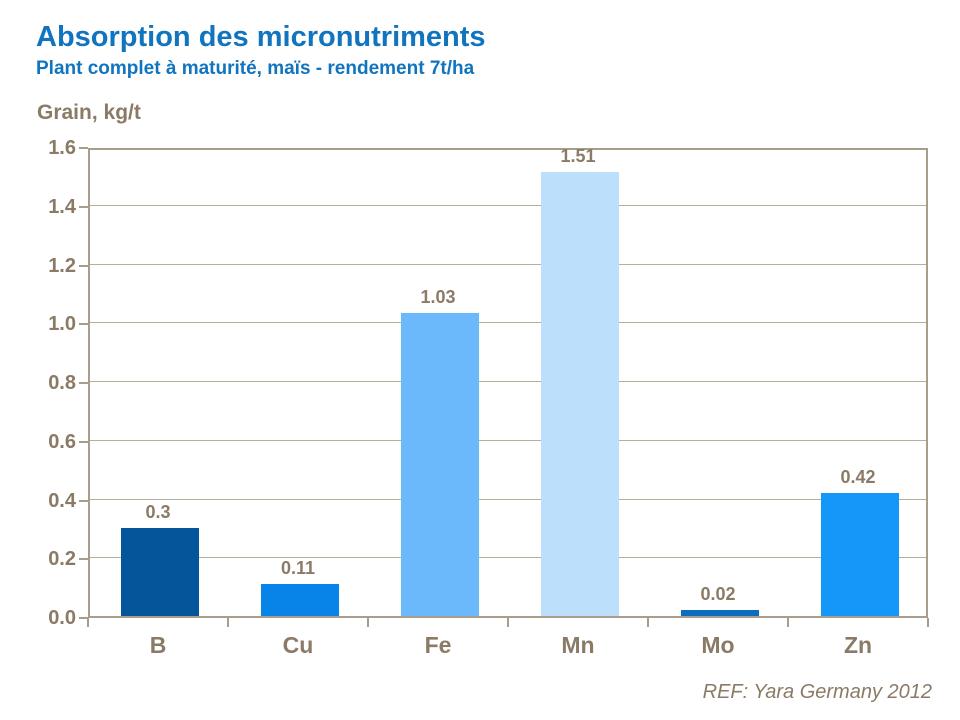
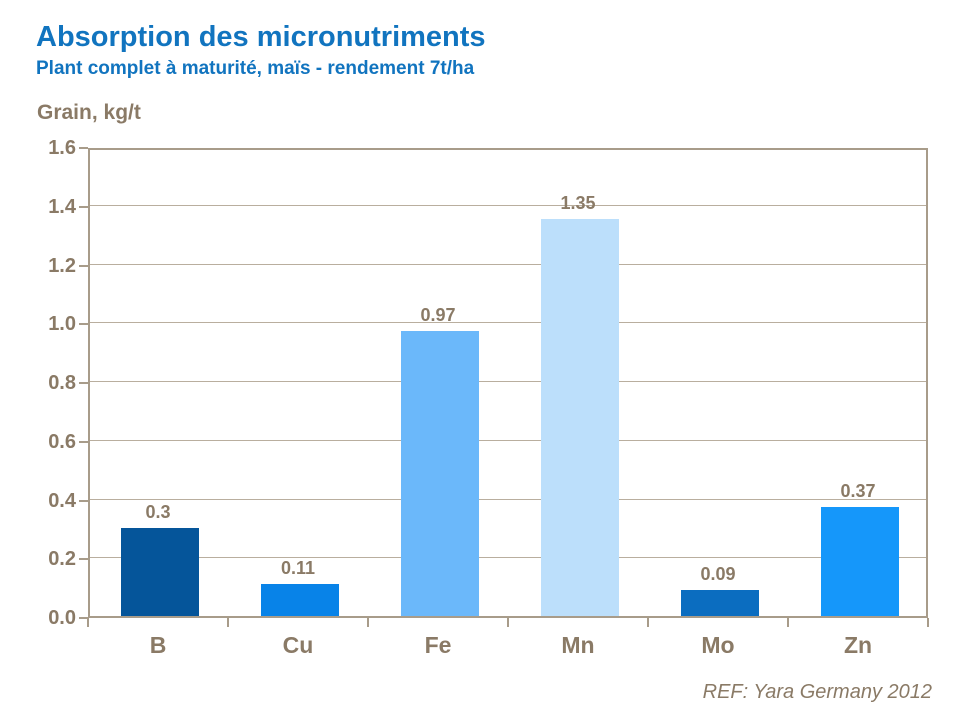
Fe: 1.03 -> 0.97
Mn: 1.51 -> 1.35
Mo: 0.02 -> 0.09
Zn: 0.42 -> 0.37
